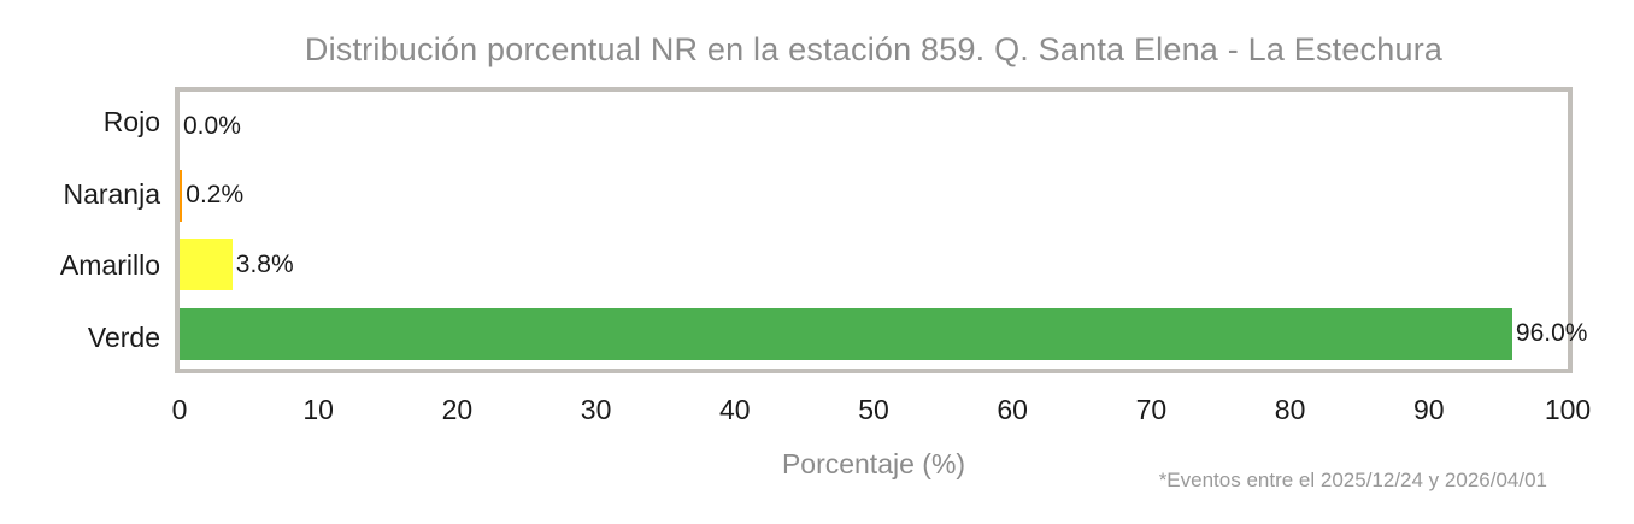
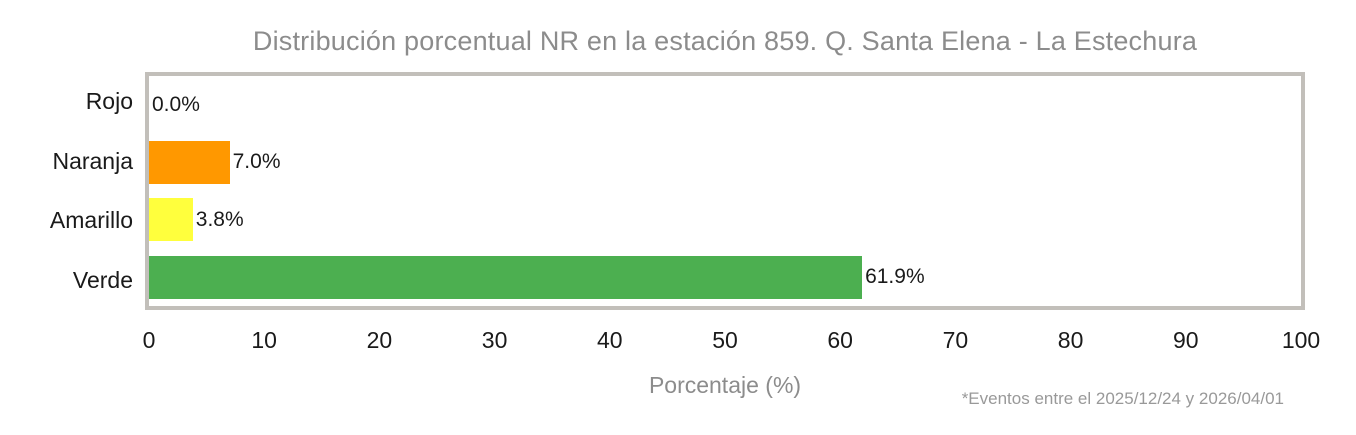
Naranja: 0.2% -> 7.0%
Verde: 96.0% -> 61.9%
